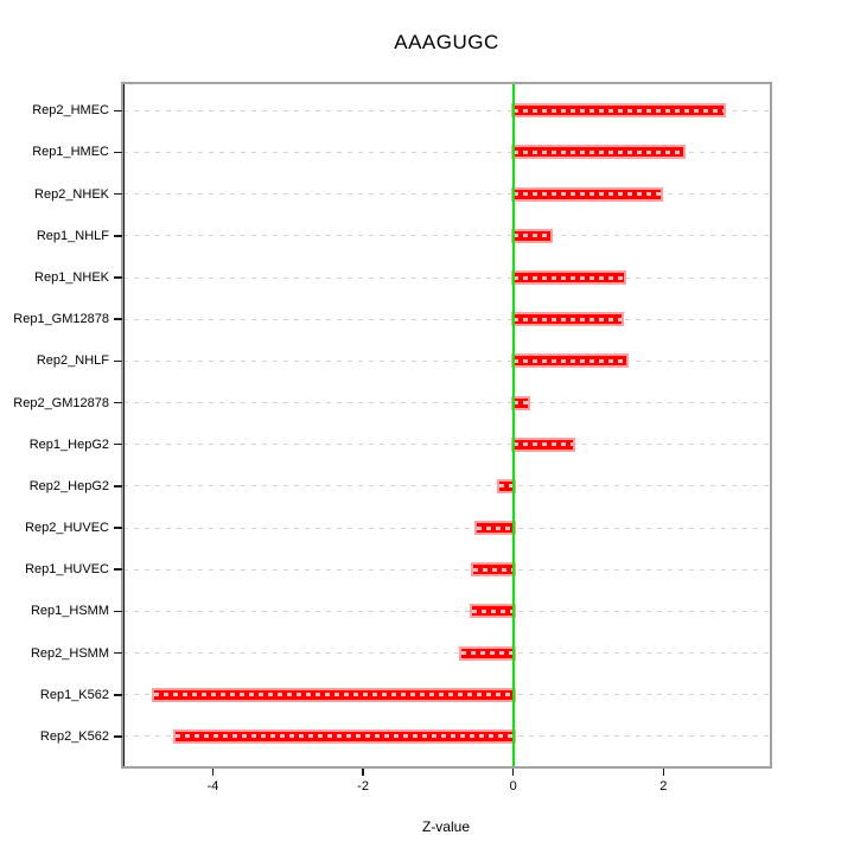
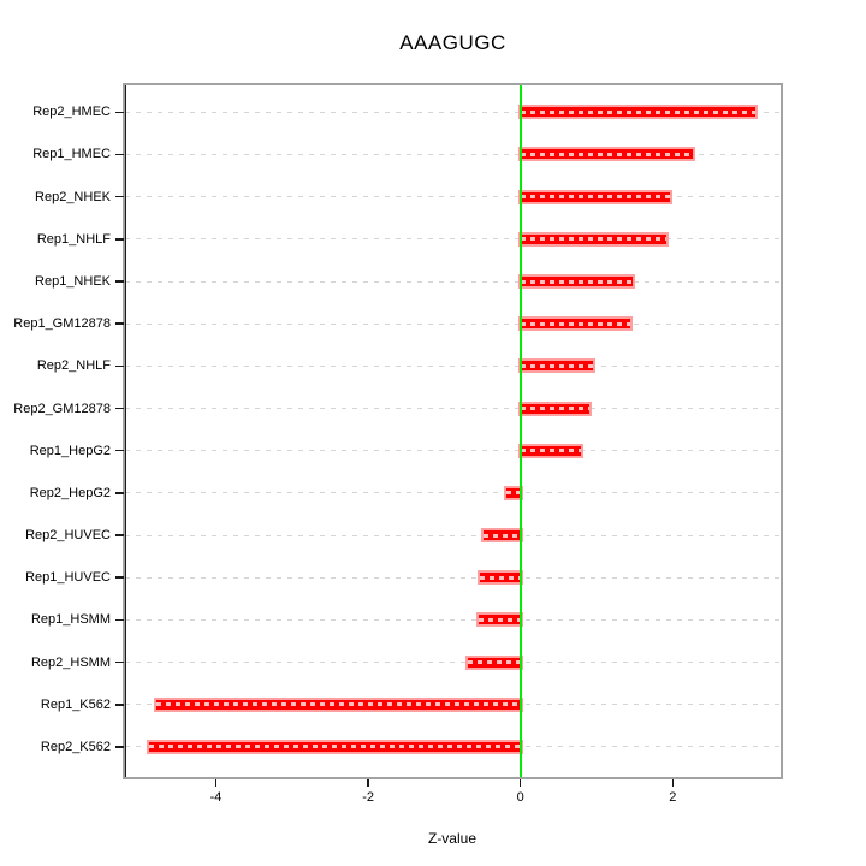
Rep2_HMEC: 2.8 -> 3.1
Rep1_NHLF: 0.5 -> 1.9
Rep2_NHLF: 1.5 -> 0.9
Rep2_GM12878: 0.2 -> 0.9
Rep2_K562: -4.5 -> -4.9
